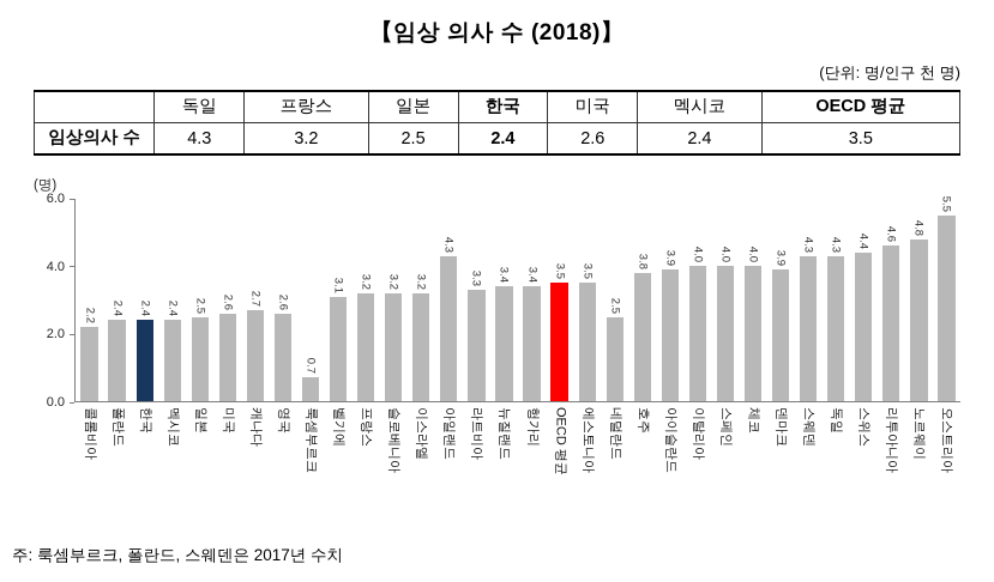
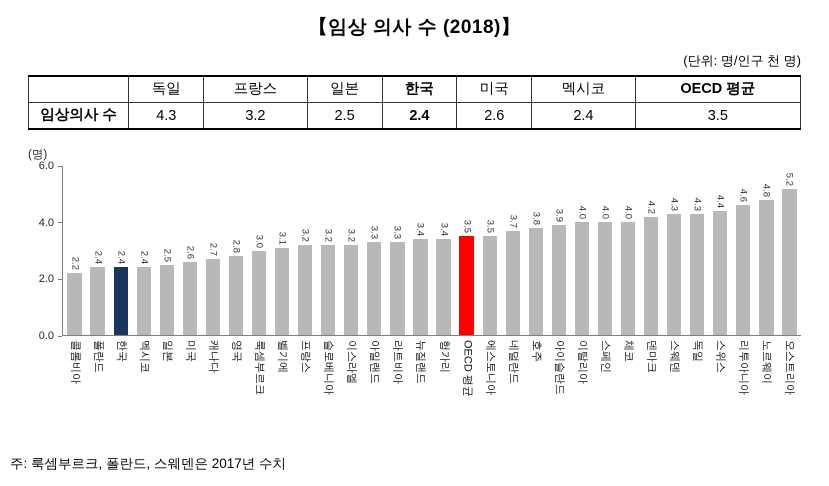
영국: 2.6 -> 2.8
룩셈부르크: 0.7 -> 3.0
아일랜드: 4.3 -> 3.3
네덜란드: 2.5 -> 3.7
덴마크: 3.9 -> 4.2
오스트리아: 5.5 -> 5.2
